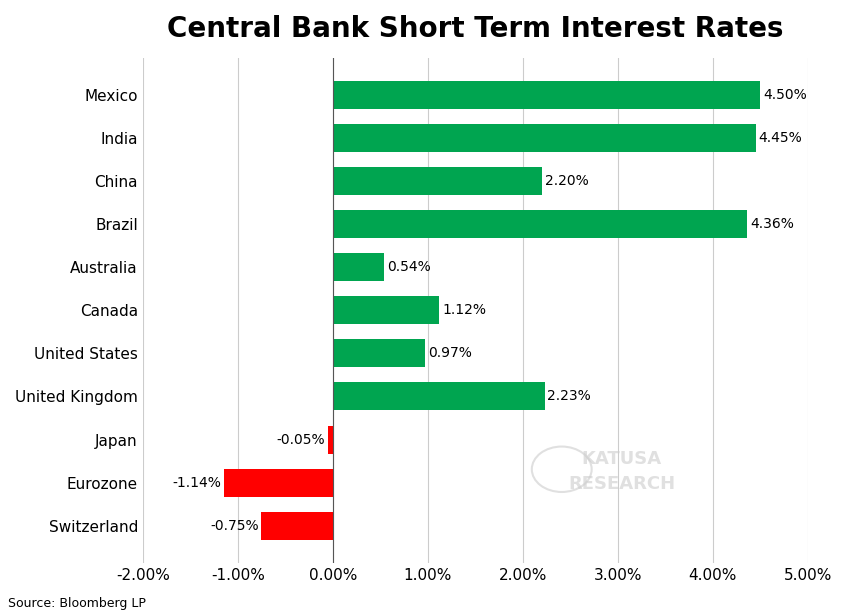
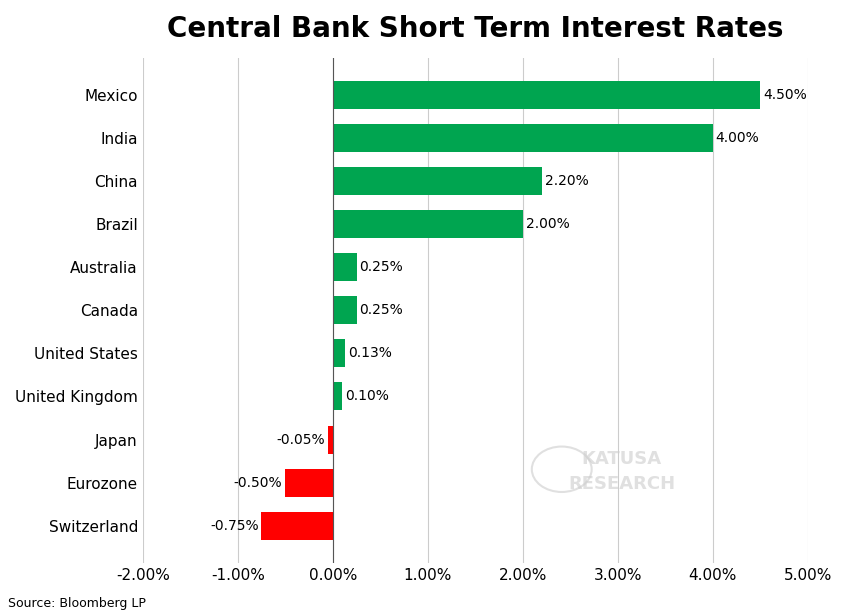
India: 4.45% -> 4.00%
Brazil: 4.36% -> 2.00%
Australia: 0.54% -> 0.25%
Canada: 1.12% -> 0.25%
United States: 0.97% -> 0.13%
United Kingdom: 2.23% -> 0.10%
Eurozone: -1.14% -> -0.50%
